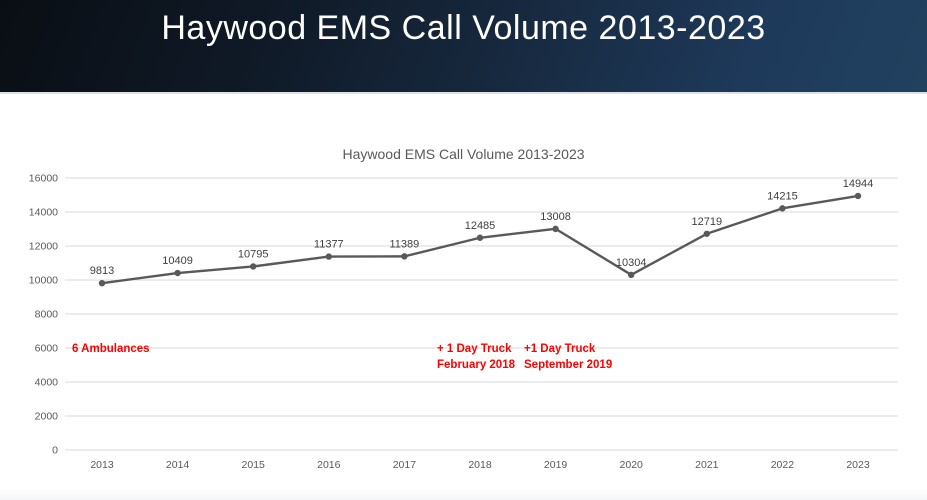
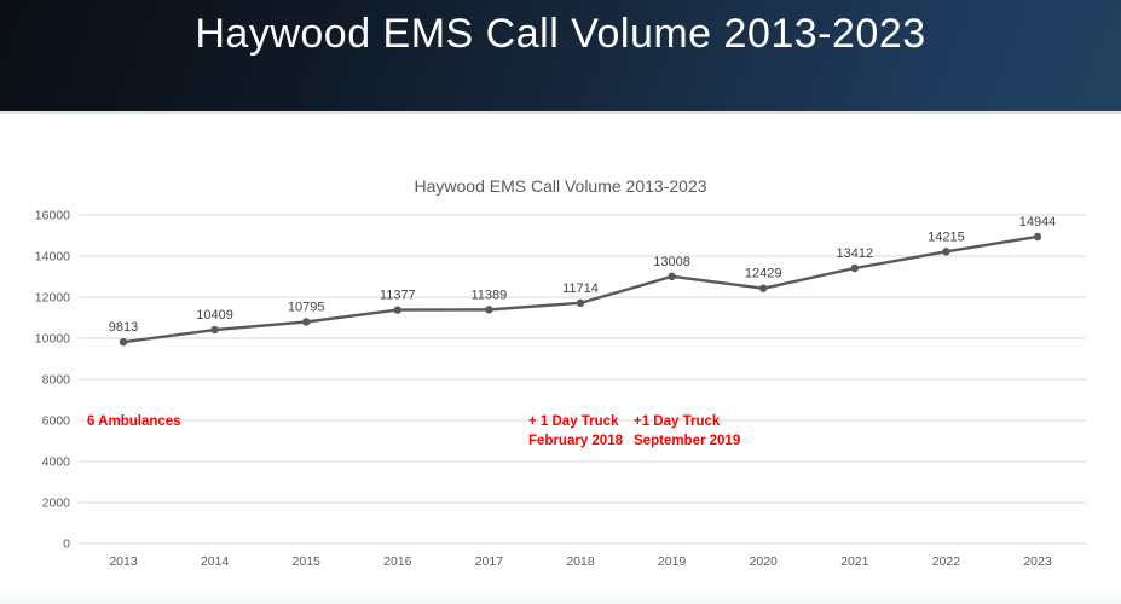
2018: 12485 -> 11714
2020: 10304 -> 12429
2021: 12719 -> 13412
